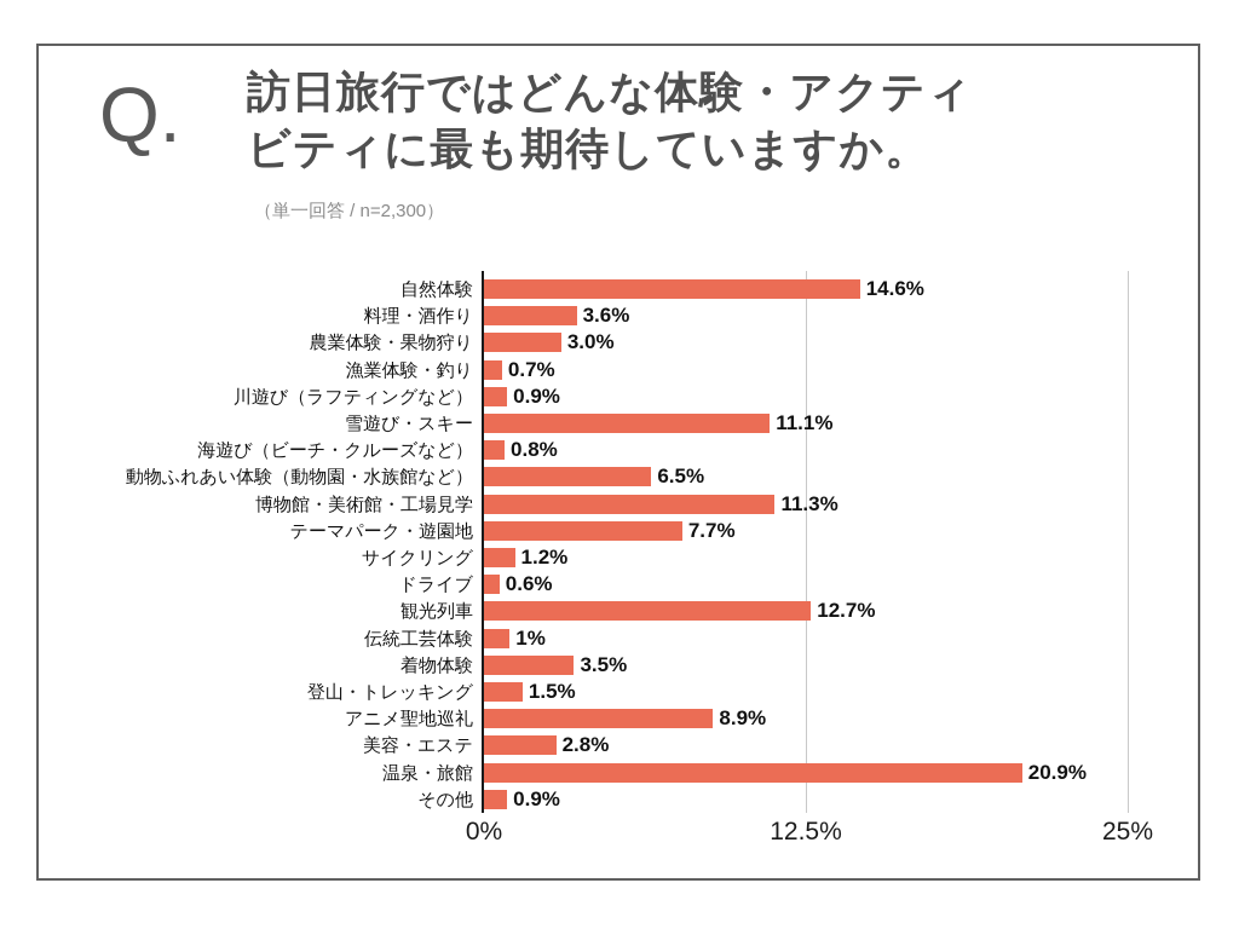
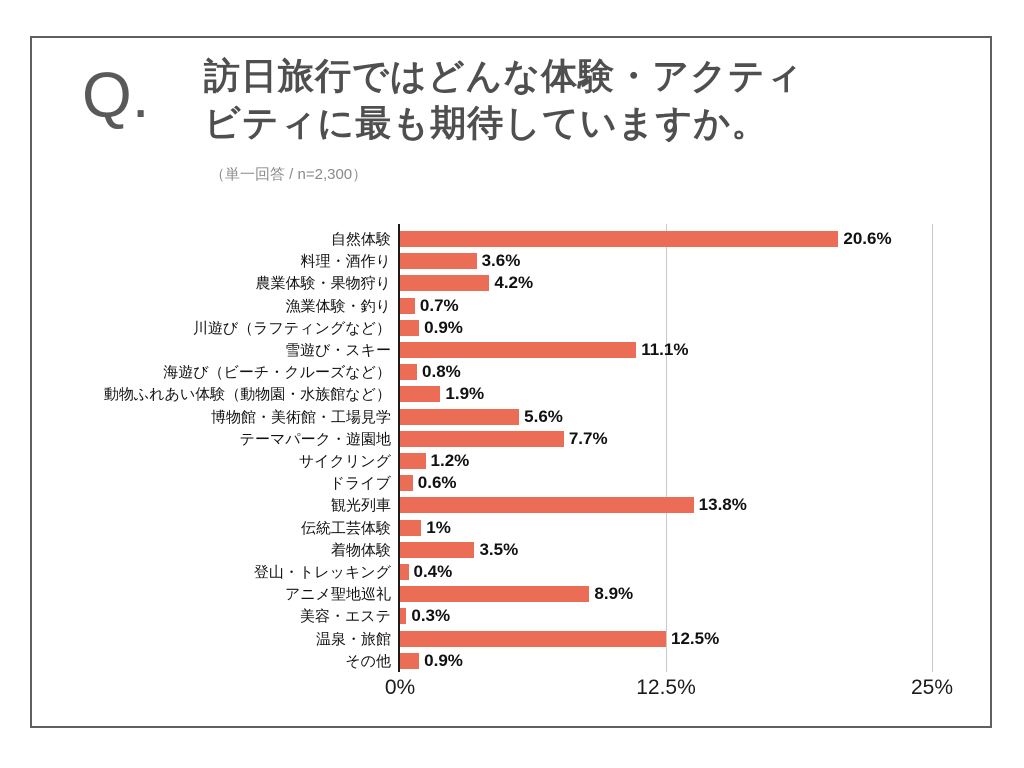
自然体験: 14.6% -> 20.6%
農業体験・果物狩り: 3.0% -> 4.2%
動物ふれあい体験（動物園・水族館など）: 6.5% -> 1.9%
博物館・美術館・工場見学: 11.3% -> 5.6%
観光列車: 12.7% -> 13.8%
登山・トレッキング: 1.5% -> 0.4%
美容・エステ: 2.8% -> 0.3%
温泉・旅館: 20.9% -> 12.5%
